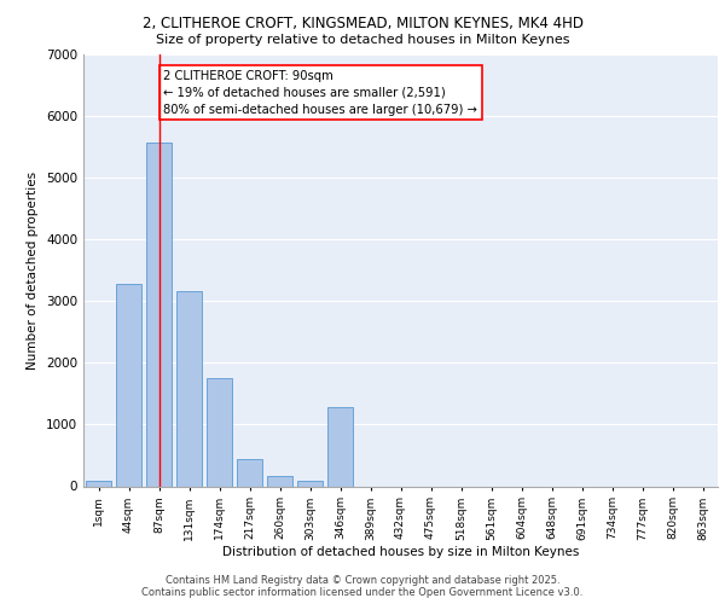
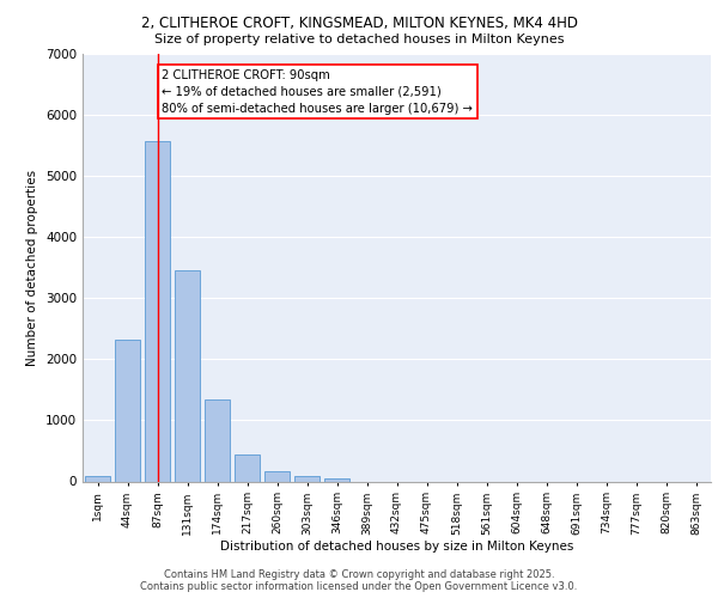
44sqm: 3280 -> 2320
131sqm: 3160 -> 3460
174sqm: 1760 -> 1340
346sqm: 1280 -> 50
